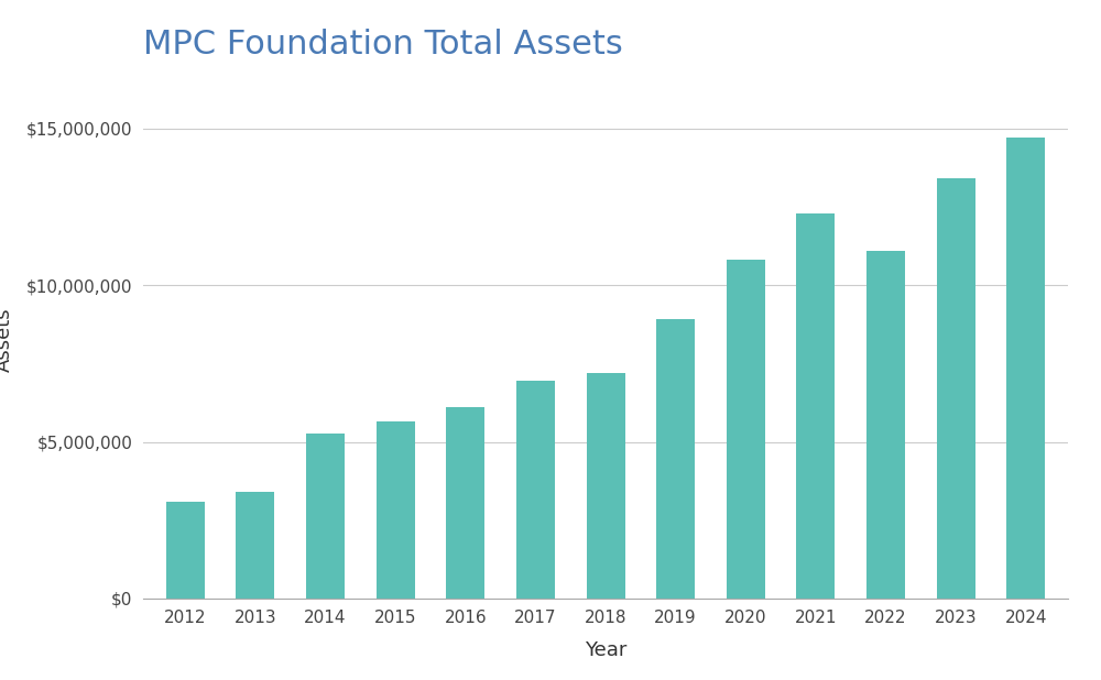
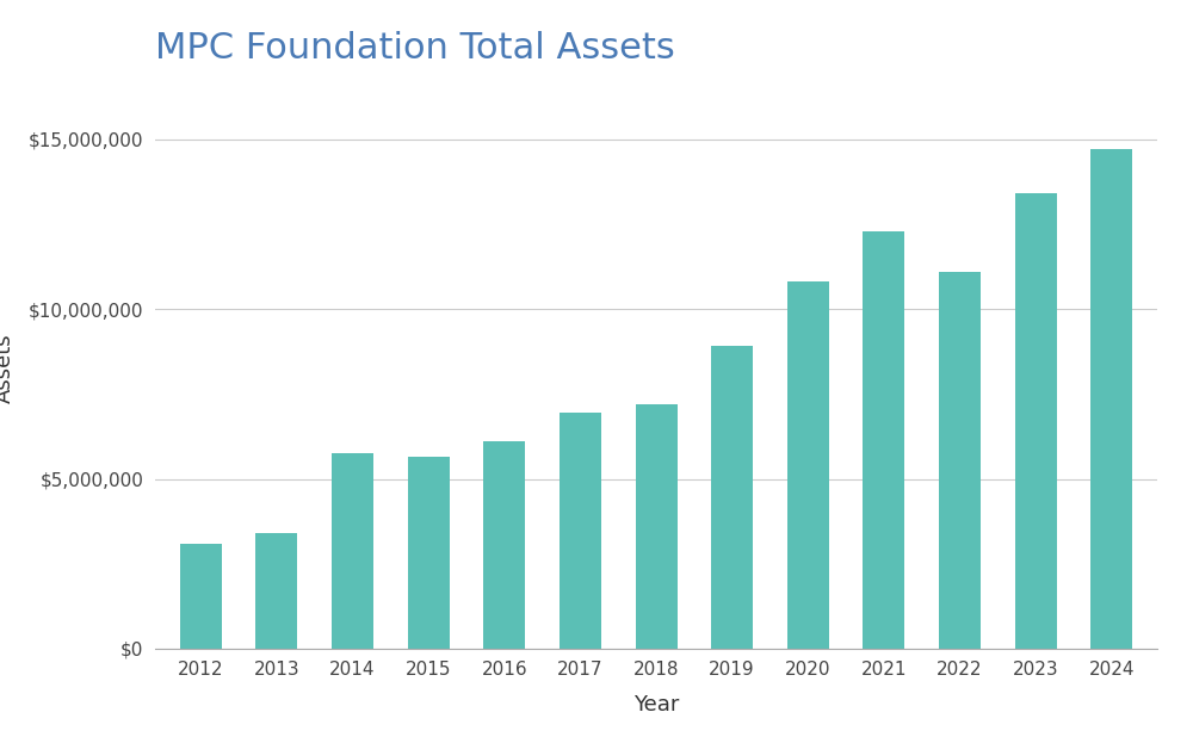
2014: $5,250,000 -> $5,750,000
